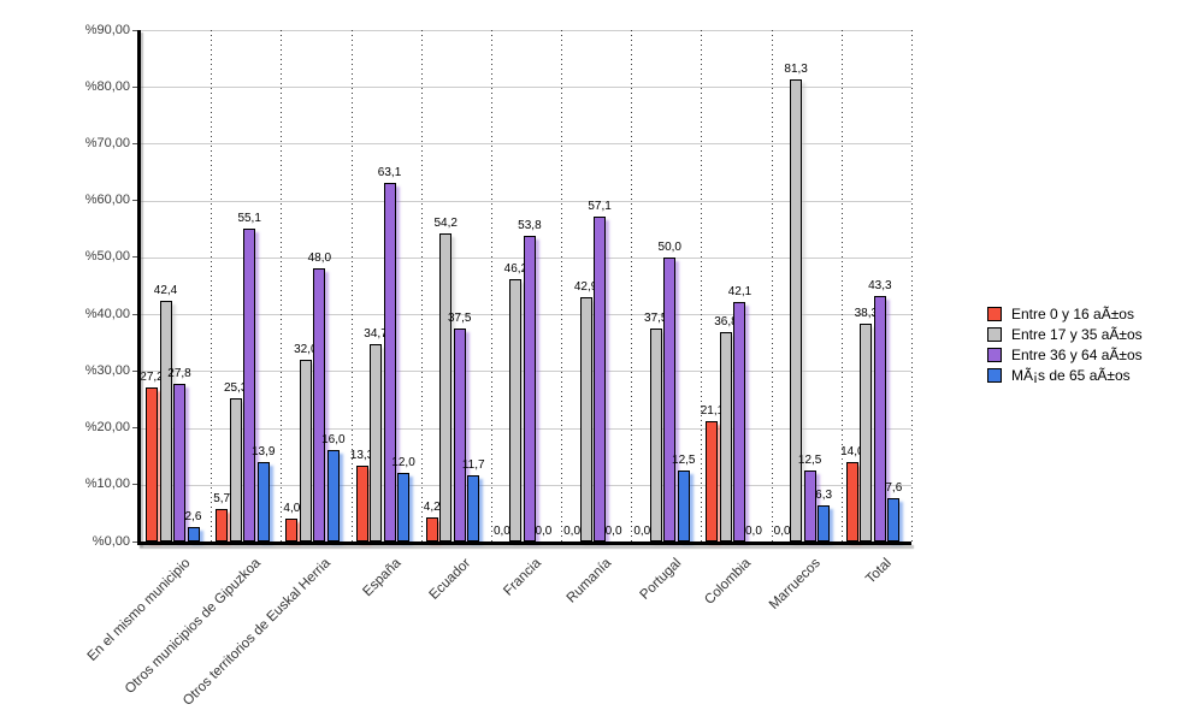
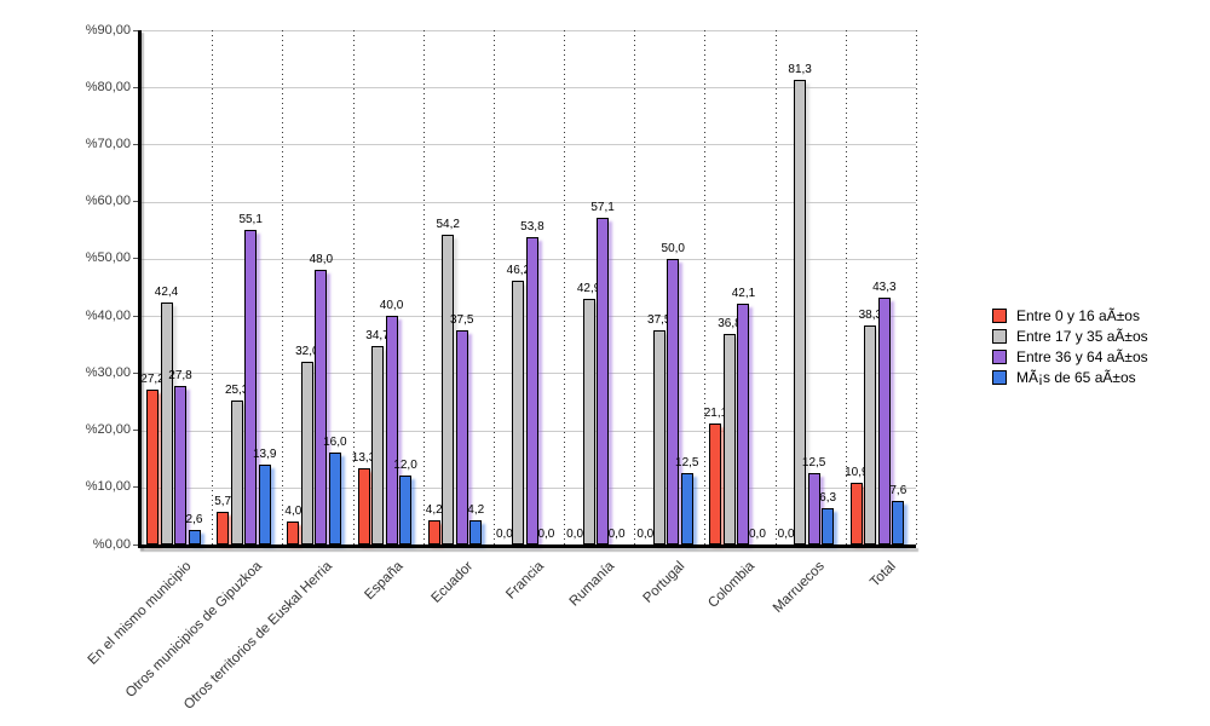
Entre 36 y 64 aÃ±os/España: 63,1 -> 40,0
MÃ¡s de 65 aÃ±os/Ecuador: 11,7 -> 4,2
Entre 0 y 16 aÃ±os/Total: 14,0 -> 10,9
